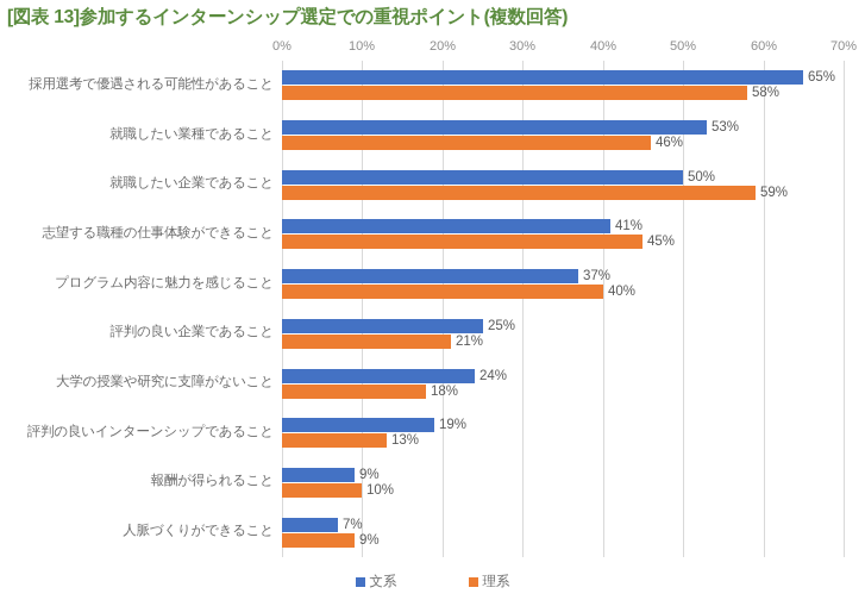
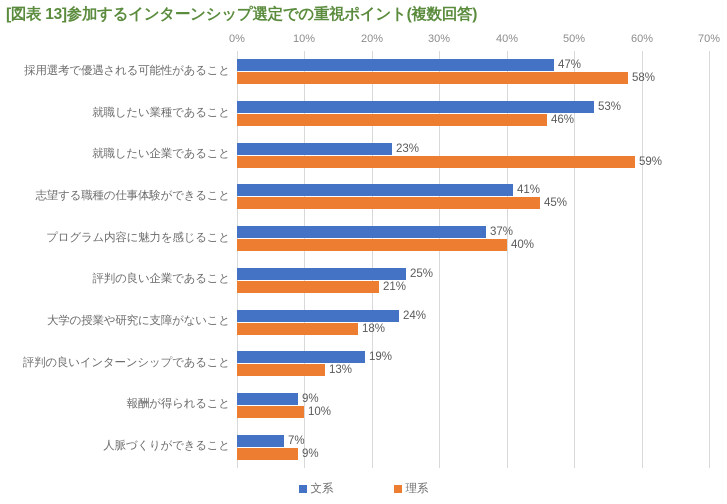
文系/採用選考で優遇される可能性があること: 65% -> 47%
文系/就職したい企業であること: 50% -> 23%
